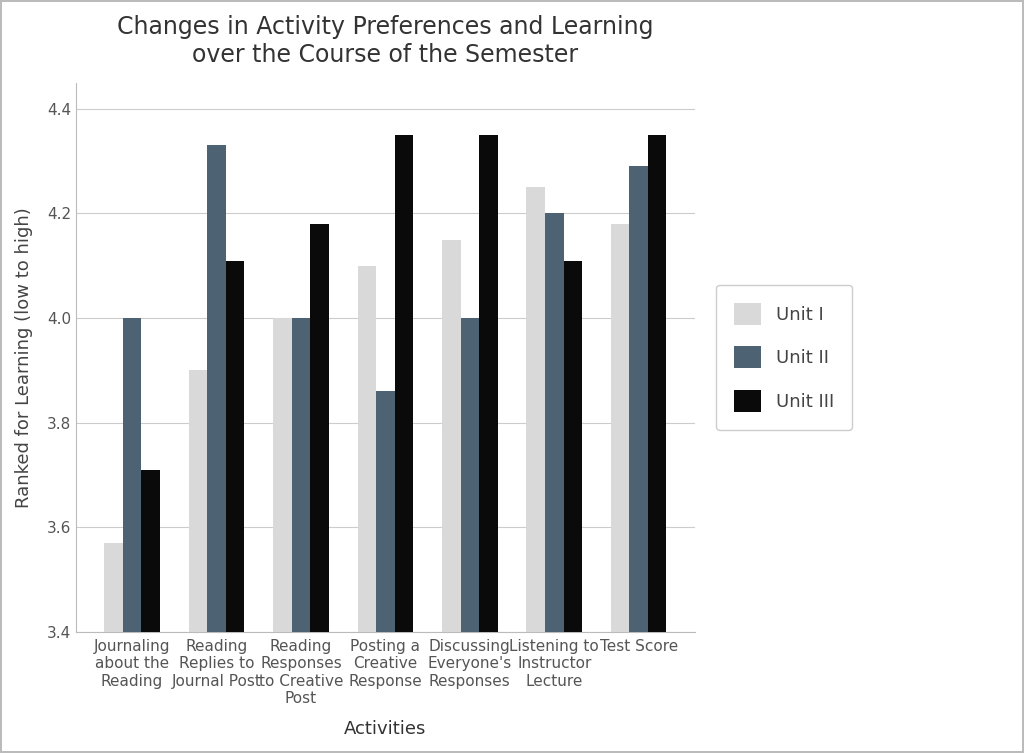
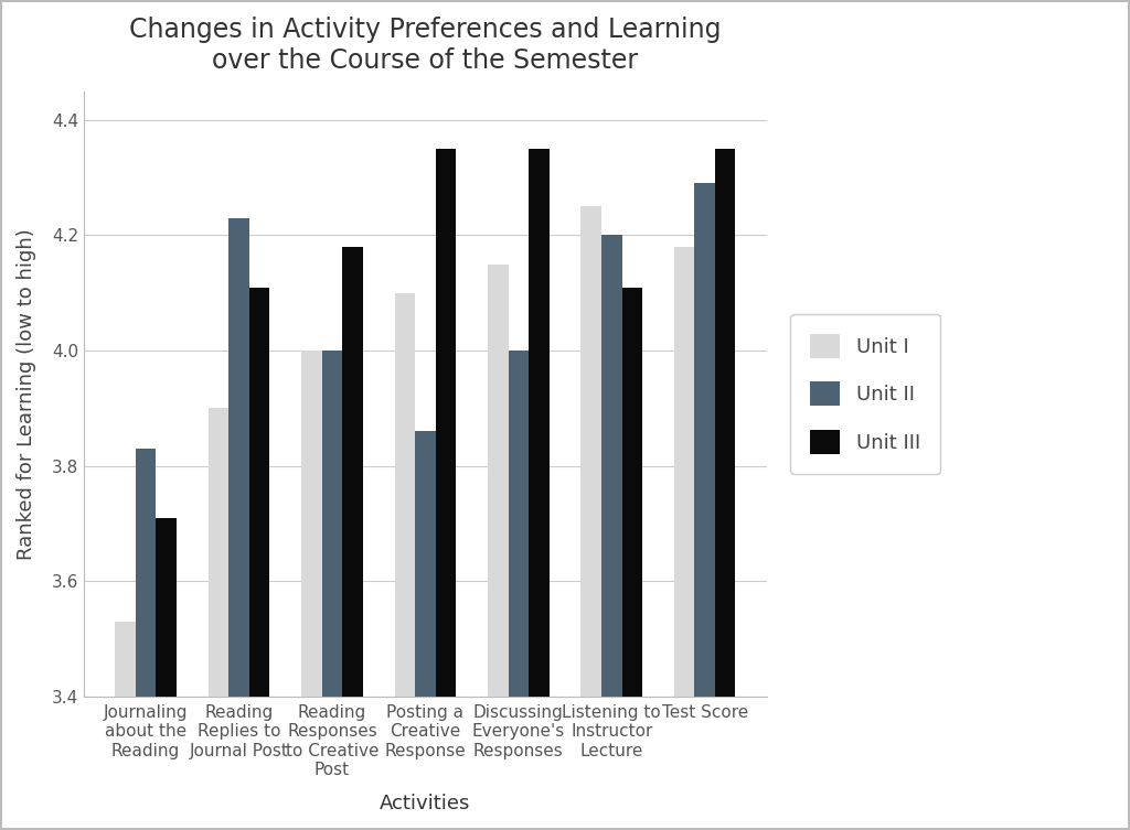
Unit I/Journaling about the Reading: 3.57 -> 3.53
Unit II/Journaling about the Reading: 4.00 -> 3.83
Unit II/Reading Replies to Journal Post: 4.33 -> 4.23
